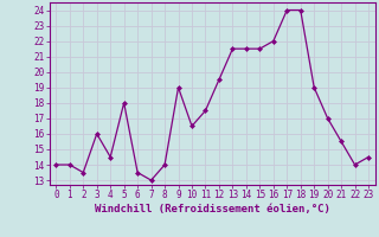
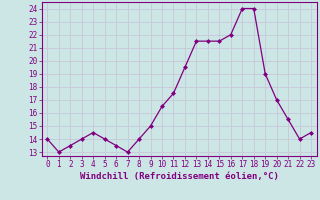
1: 14.0 -> 13.0
3: 16.0 -> 14.0
5: 18.0 -> 14.0
9: 19.0 -> 15.0
